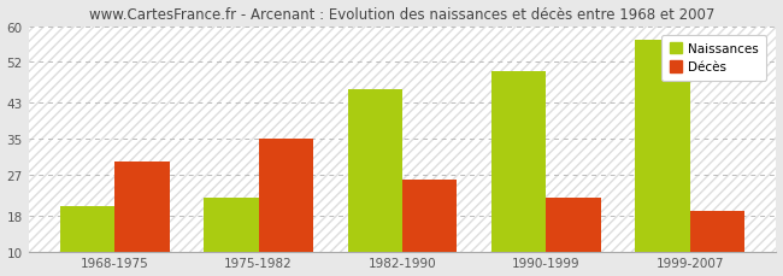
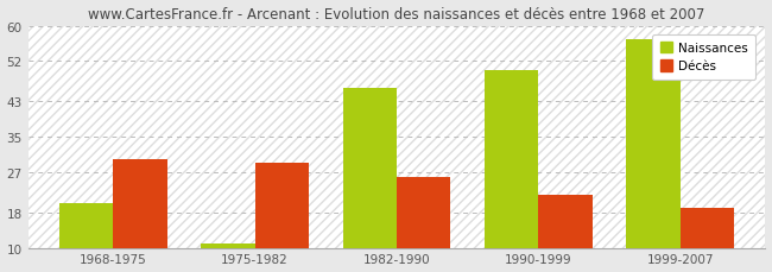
Naissances/1975-1982: 22 -> 11
Décès/1975-1982: 35 -> 29
